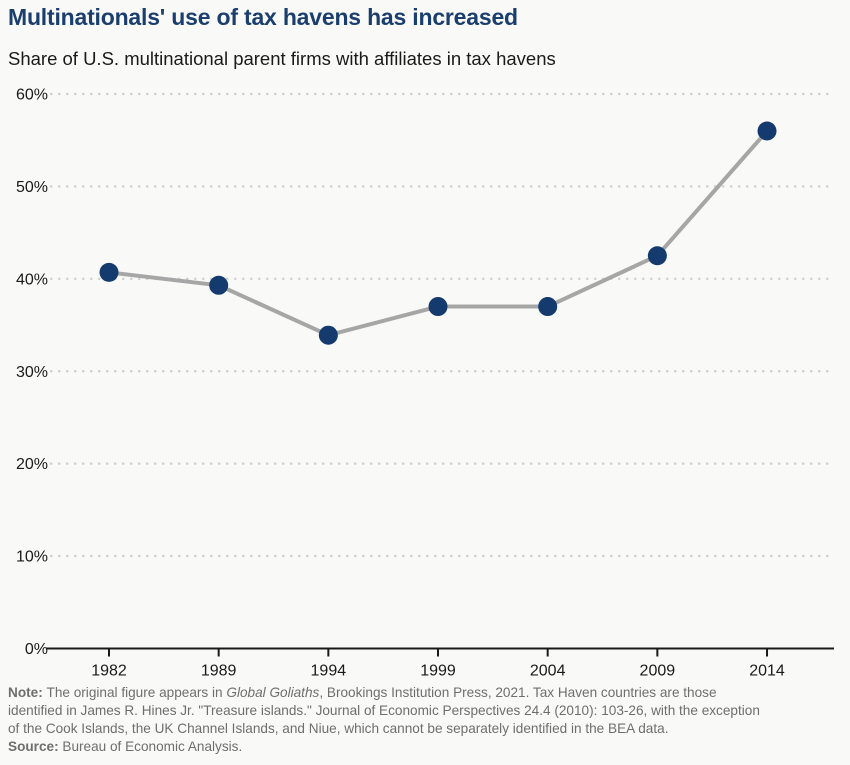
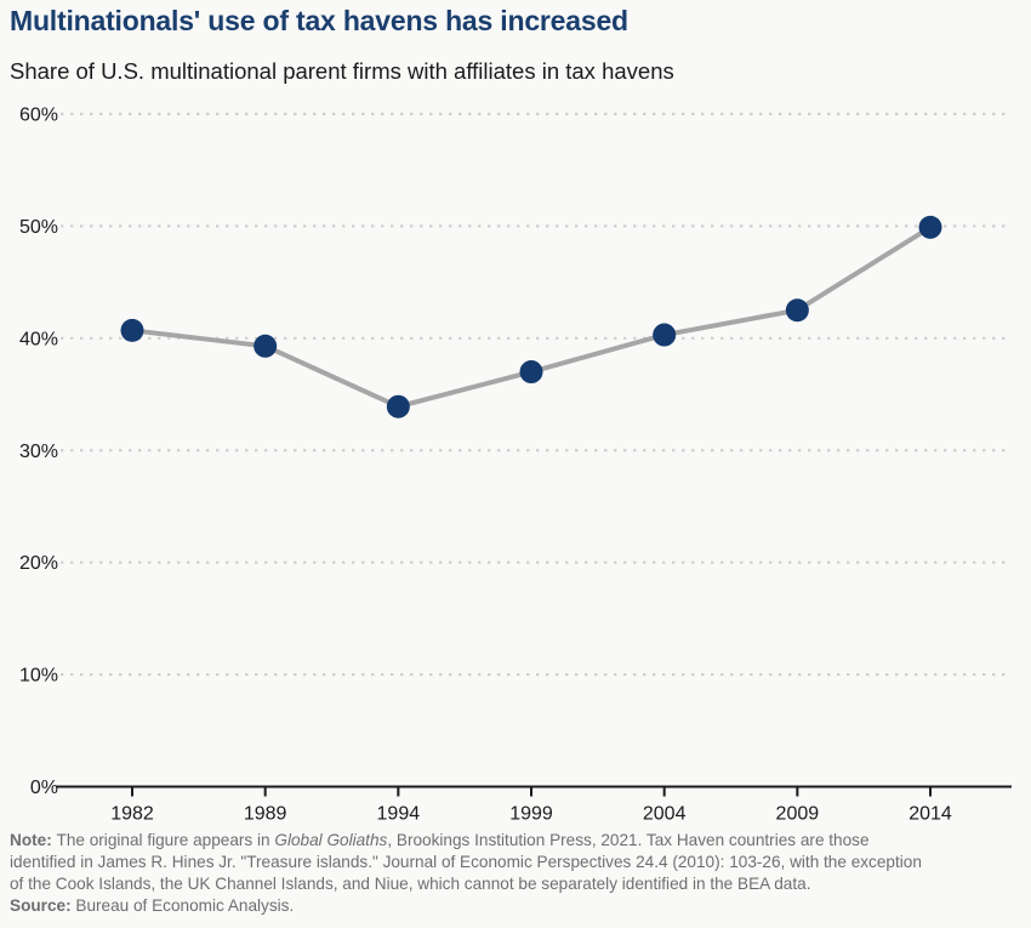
2004: 37% -> 40%
2014: 56% -> 50%
